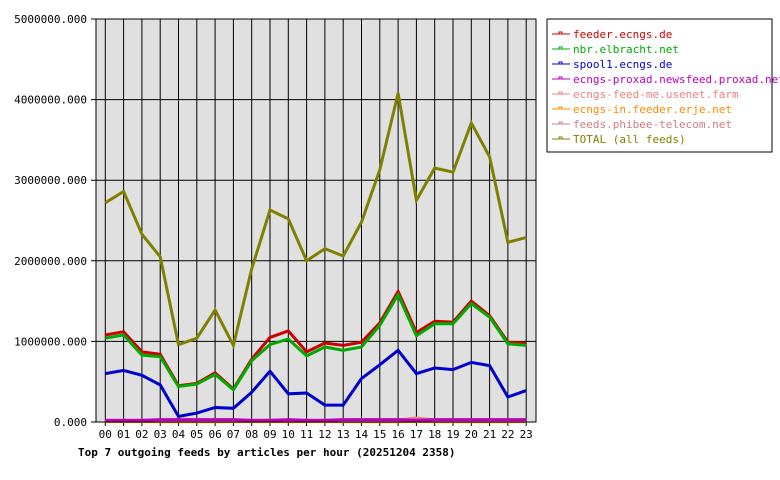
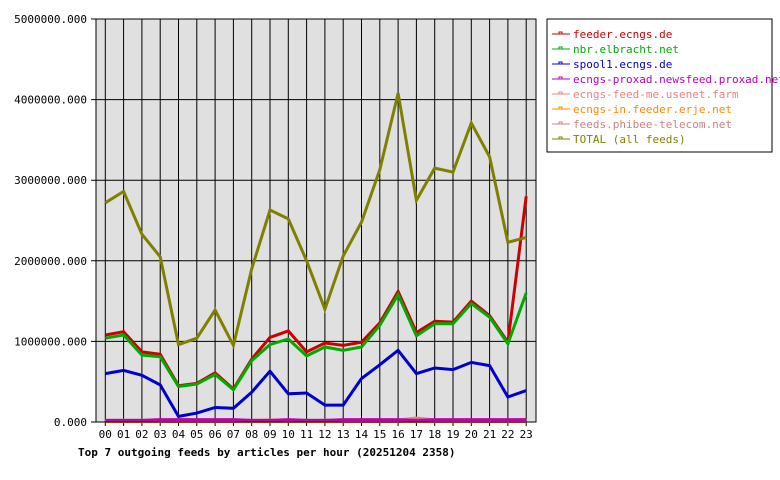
TOTAL (all feeds)/12: 2200000 -> 1400000
feeder.ecngs.de/23: 1000000 -> 2800000
nbr.elbracht.net/23: 1000000 -> 1600000
